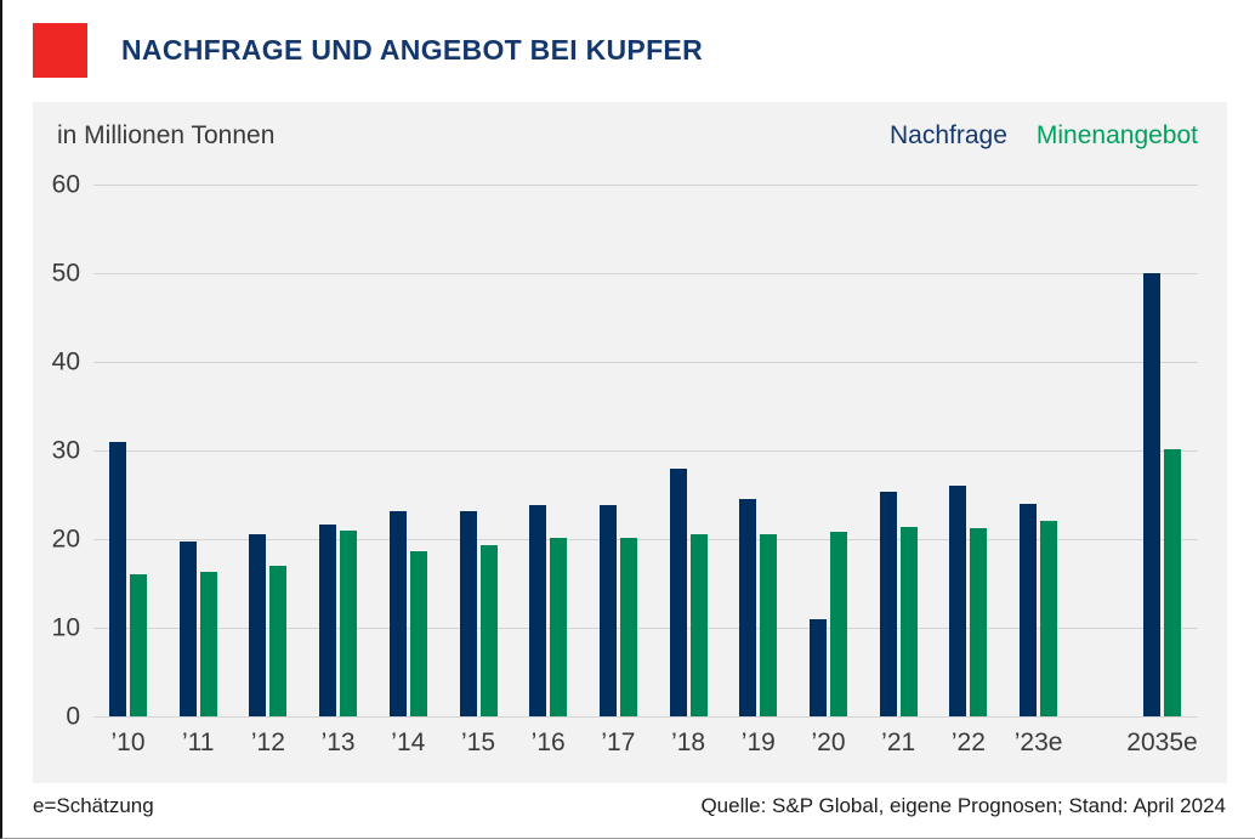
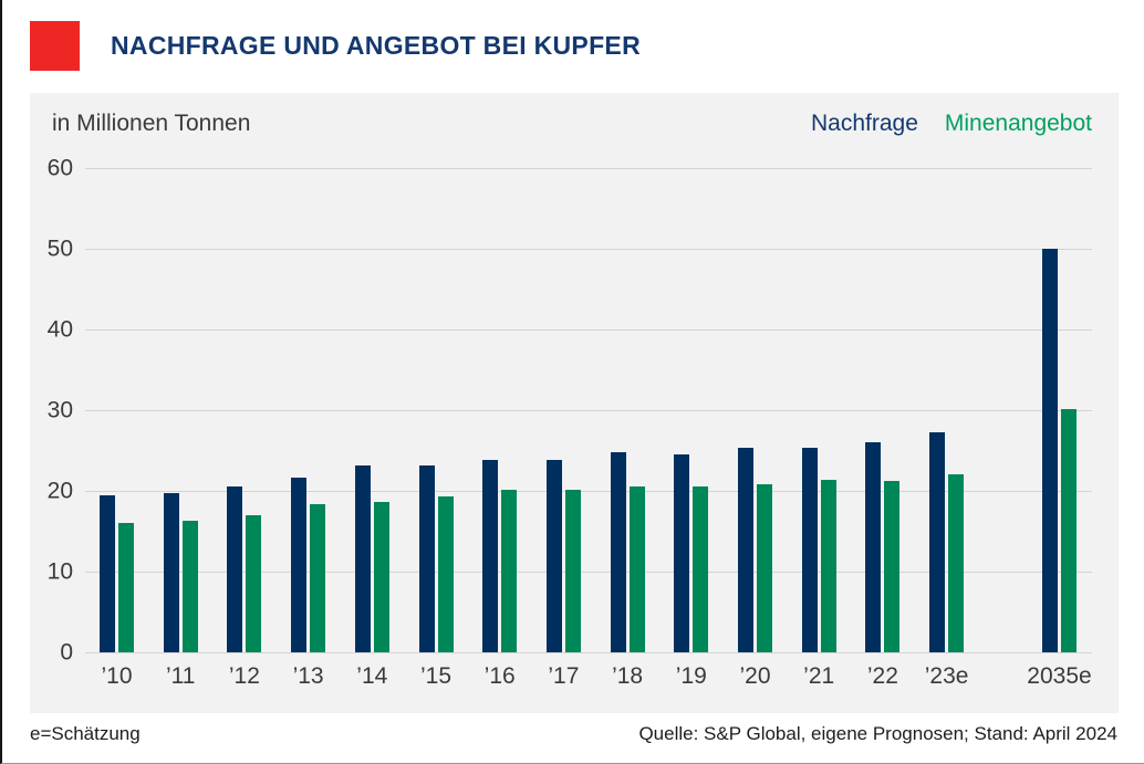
Nachfrage/’10: 31 -> 20
Minenangebot/’13: 21 -> 18
Nachfrage/’18: 28 -> 25
Nachfrage/’20: 11 -> 25
Nachfrage/’23e: 24 -> 27
